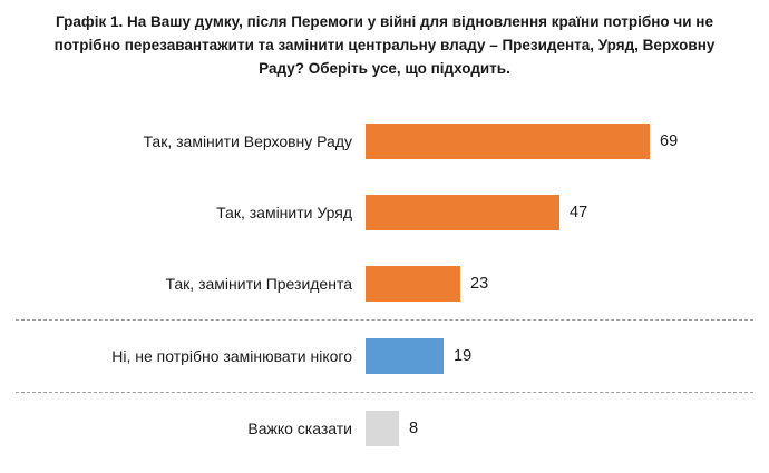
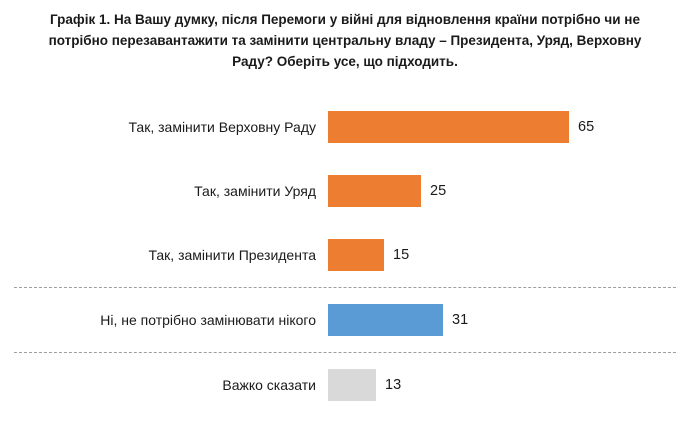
Так, замінити Верховну Раду: 69 -> 65
Так, замінити Уряд: 47 -> 25
Так, замінити Президента: 23 -> 15
Ні, не потрібно замінювати нікого: 19 -> 31
Важко сказати: 8 -> 13
